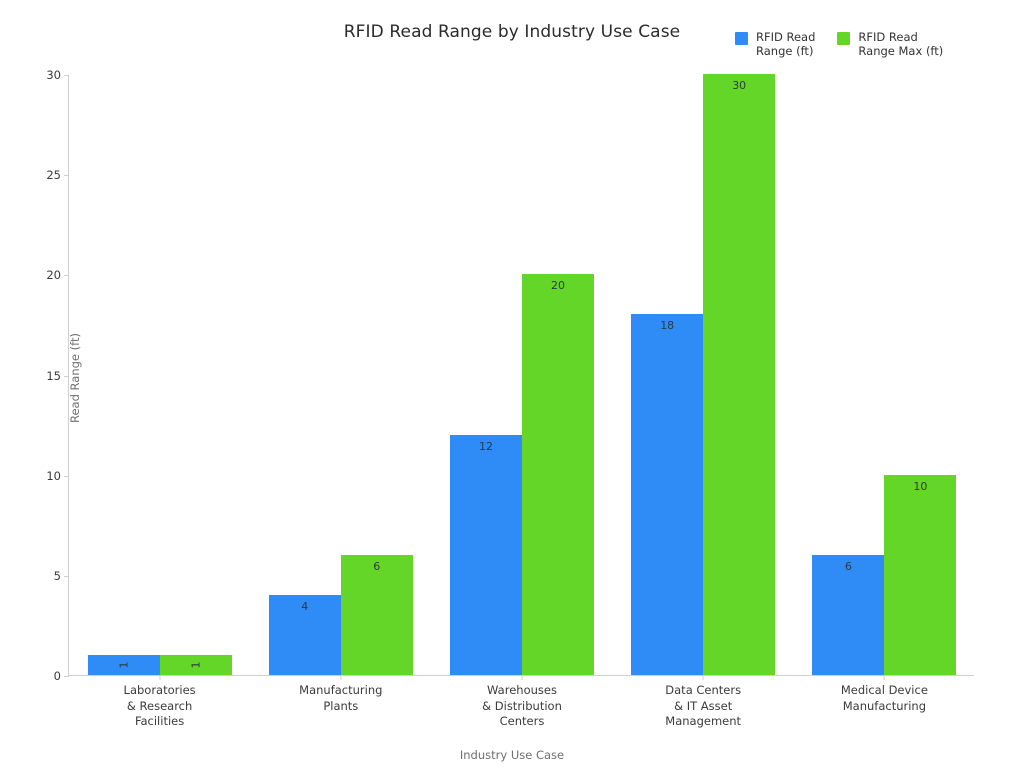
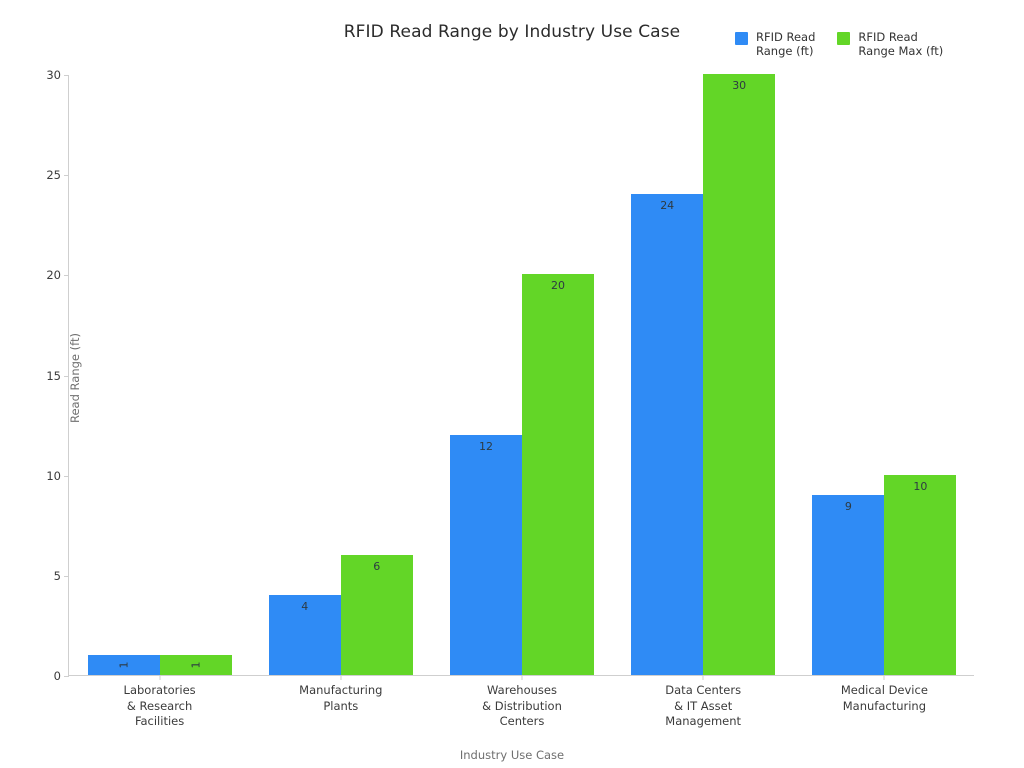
RFID Read Range (ft)/Data Centers & IT Asset Management: 18 -> 24
RFID Read Range (ft)/Medical Device Manufacturing: 6 -> 9
